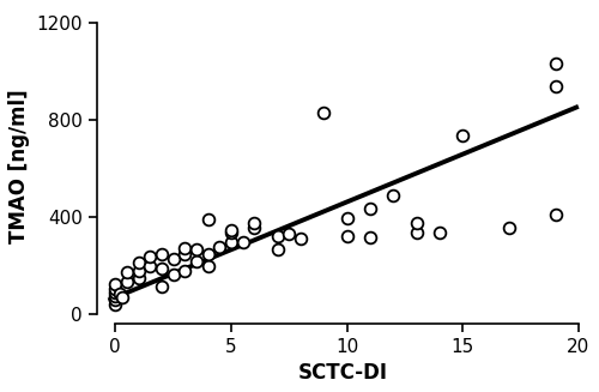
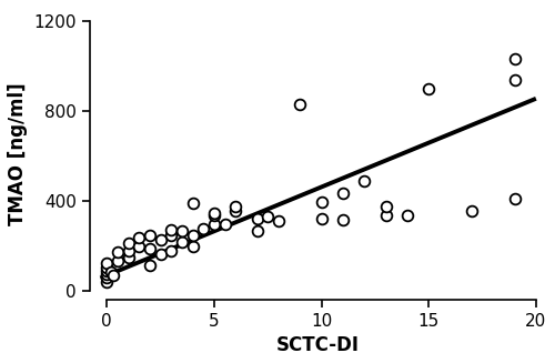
15: 735 -> 900
